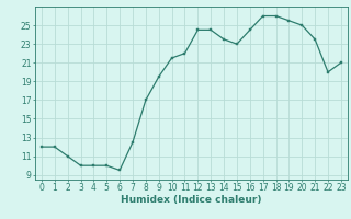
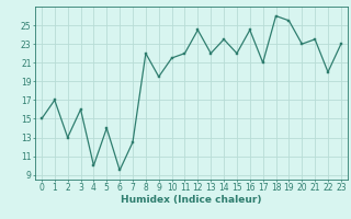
0: 12.0 -> 15.0
1: 12.0 -> 17.0
2: 11.0 -> 13.0
3: 10.0 -> 16.0
5: 10.0 -> 14.0
8: 17.0 -> 22.0
13: 24.5 -> 22.0
15: 23.0 -> 22.0
17: 26.0 -> 21.0
20: 25.0 -> 23.0
23: 21.0 -> 23.0
